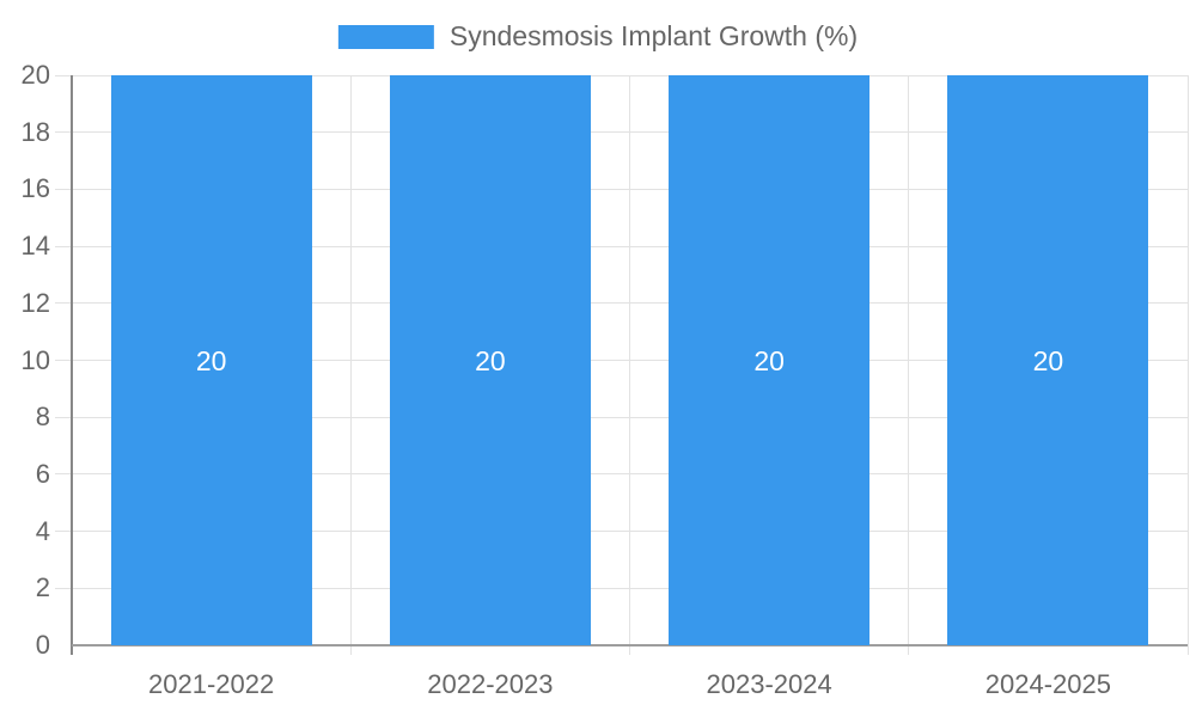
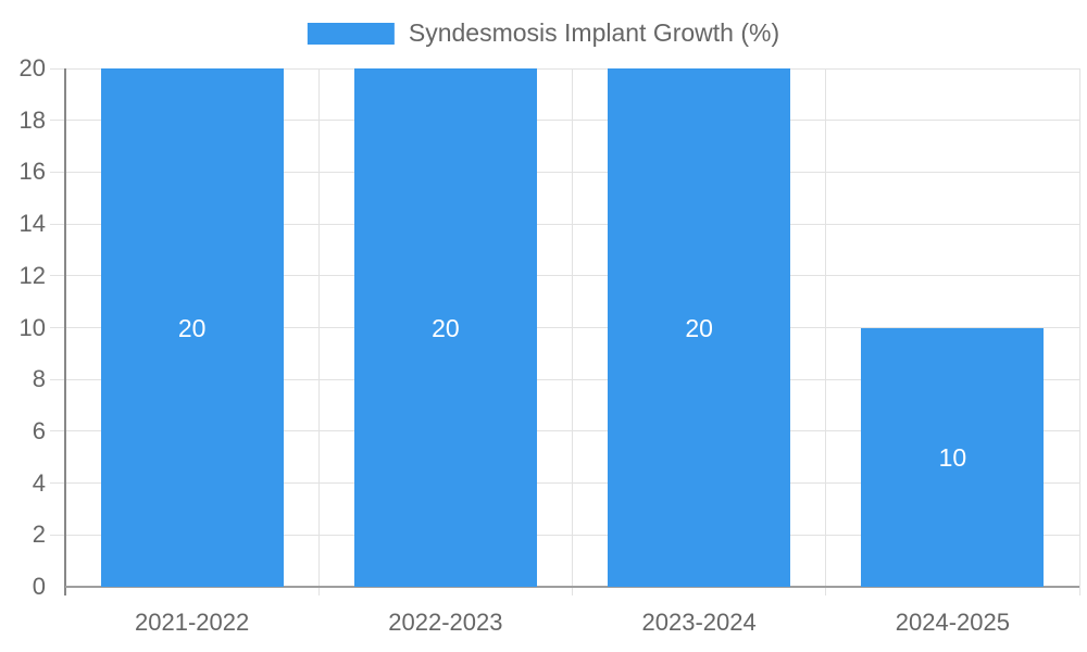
2024-2025: 20 -> 10
